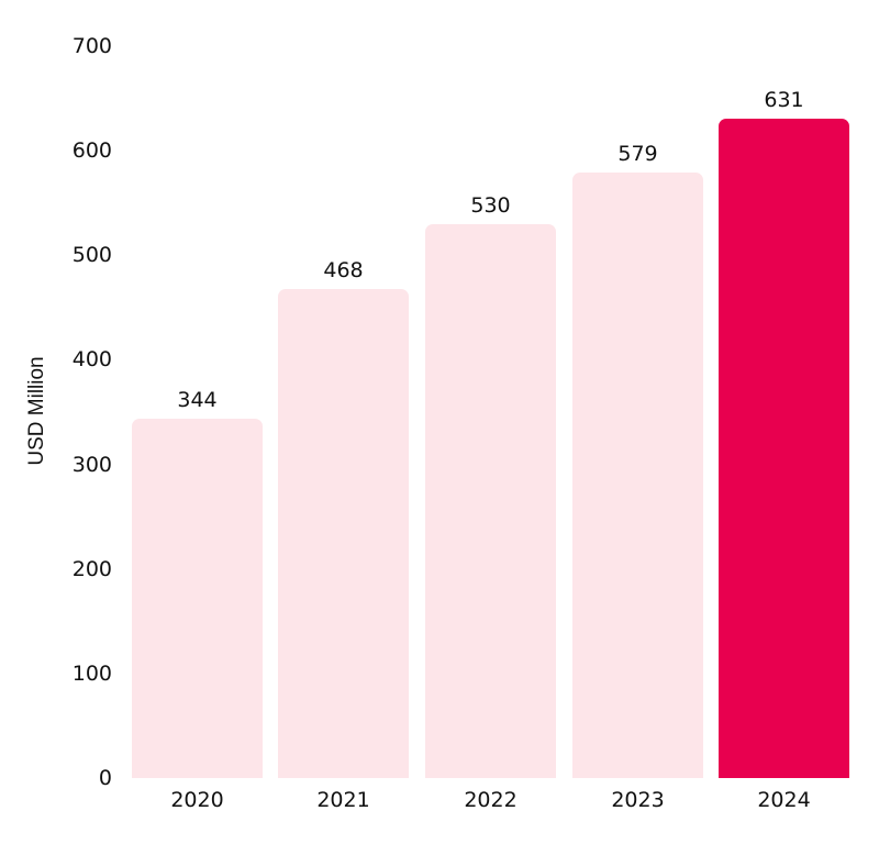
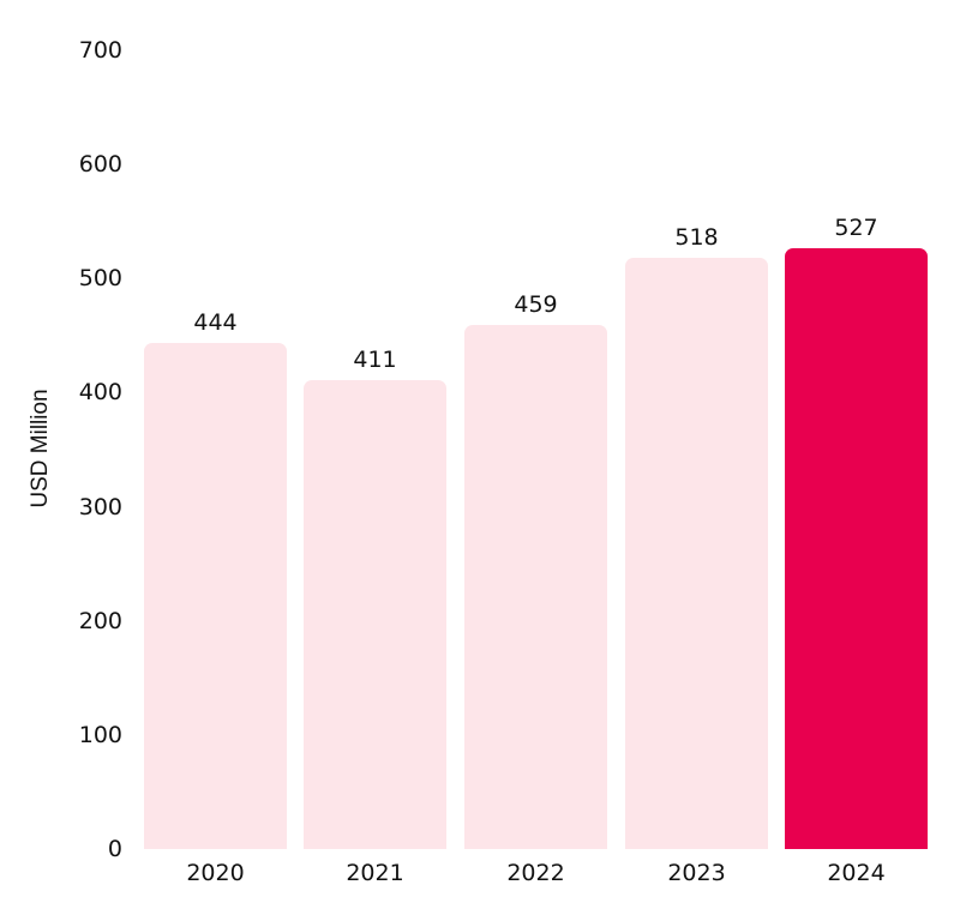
2020: 344 -> 444
2021: 468 -> 411
2022: 530 -> 459
2023: 579 -> 518
2024: 631 -> 527
